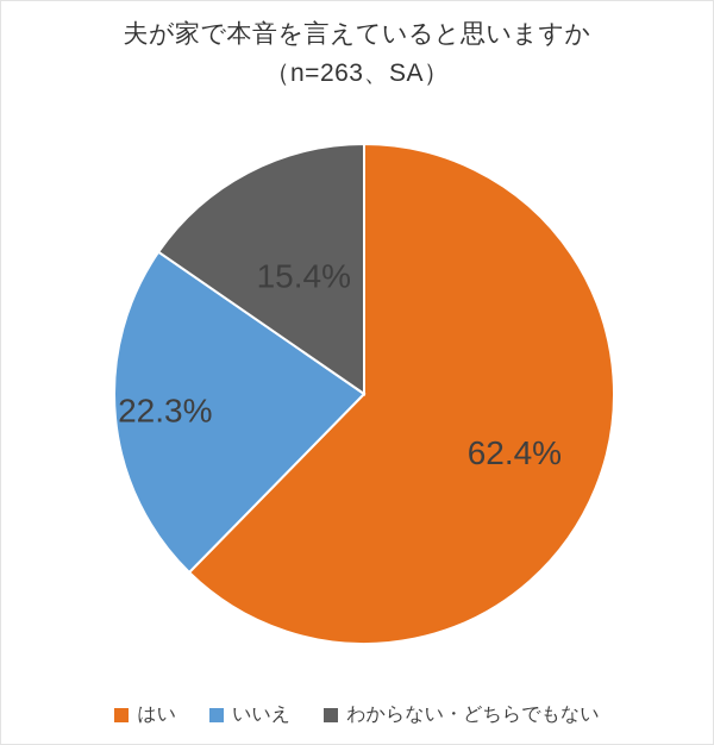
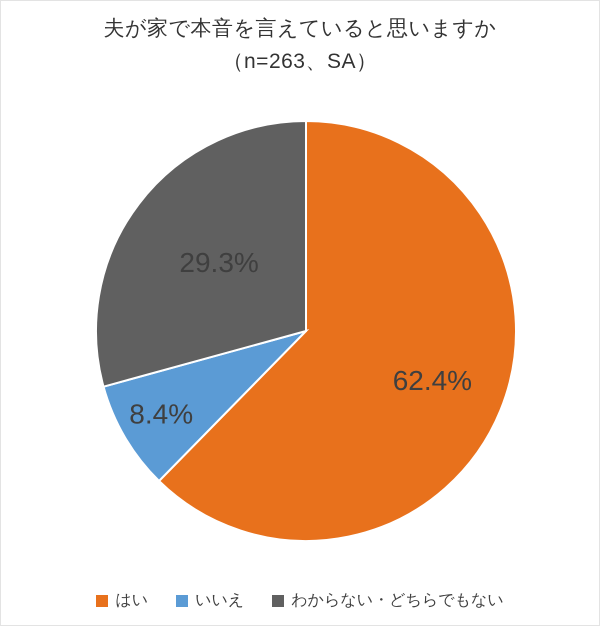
いいえ: 22.3% -> 8.4%
わからない・どちらでもない: 15.4% -> 29.3%
